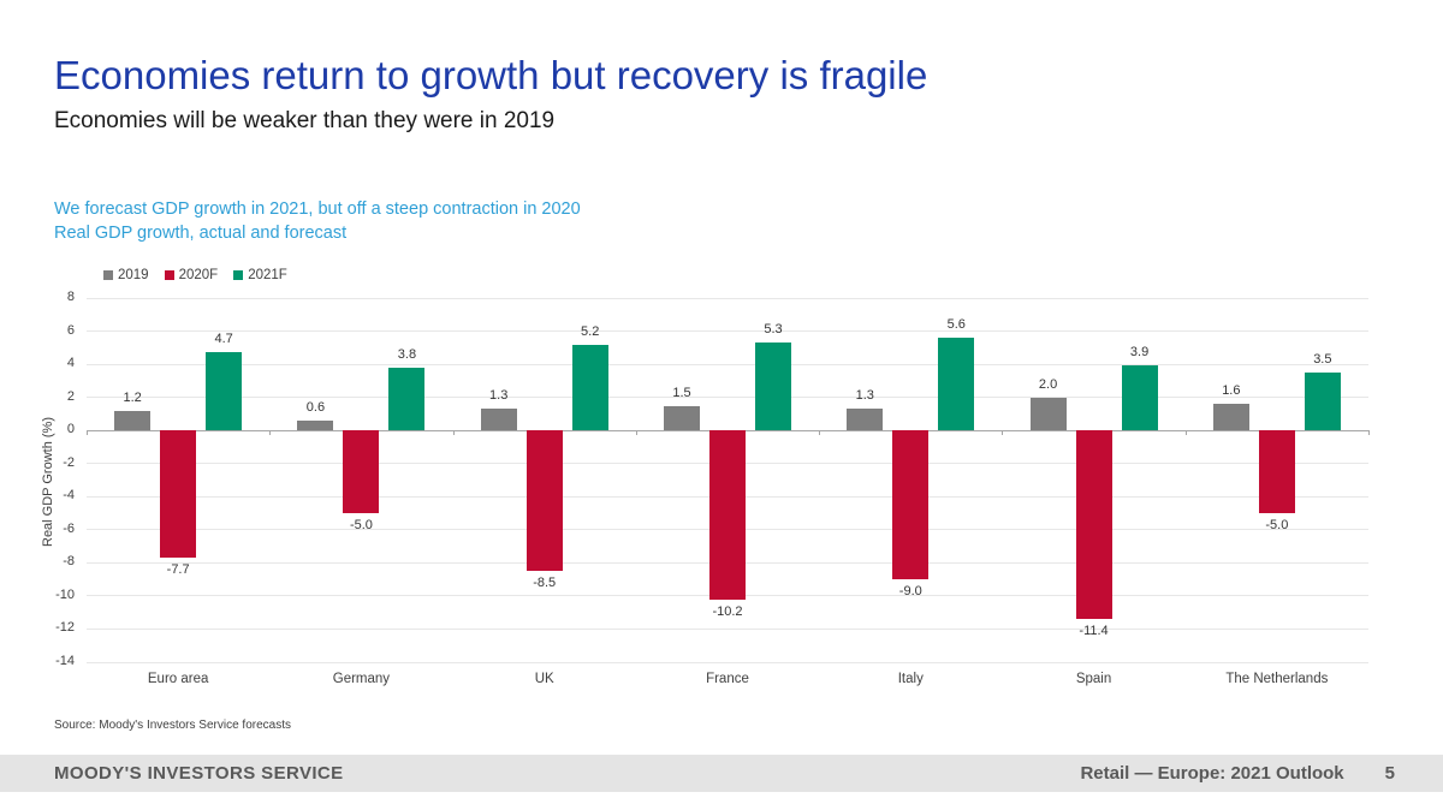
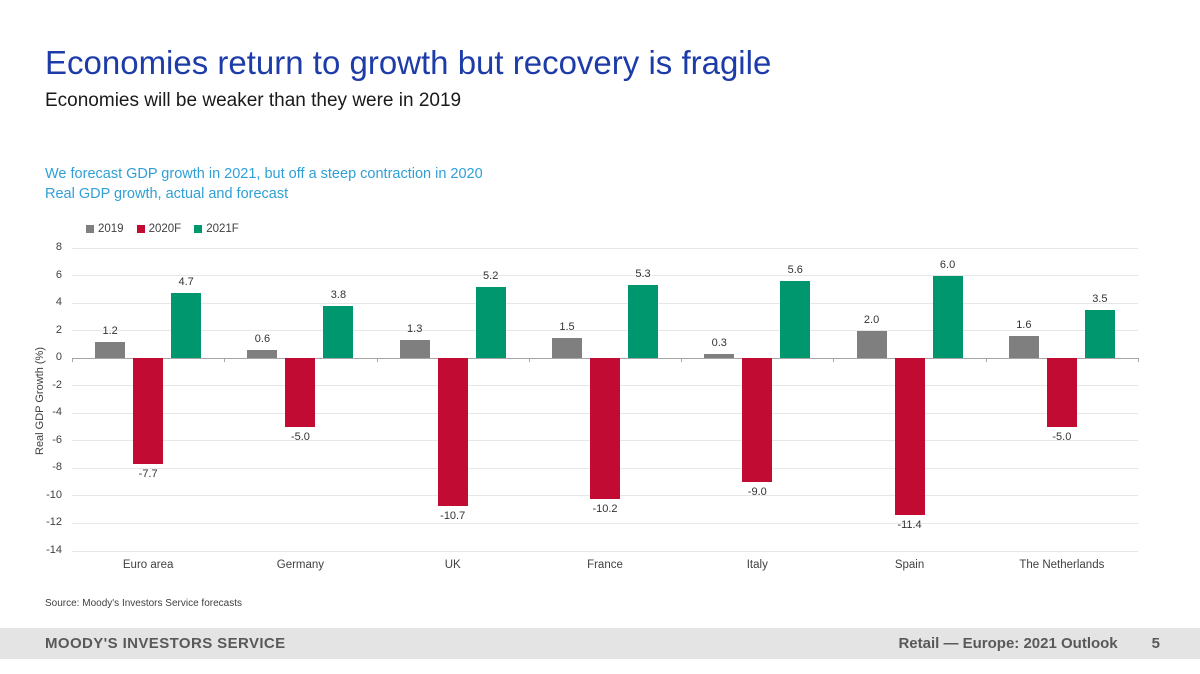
2020F/UK: -8.5 -> -10.7
2019/Italy: 1.3 -> 0.3
2021F/Spain: 3.9 -> 6.0
